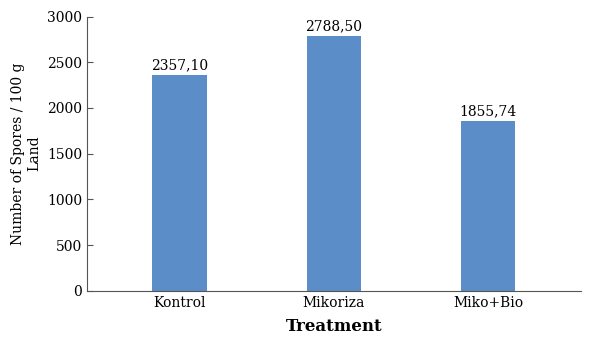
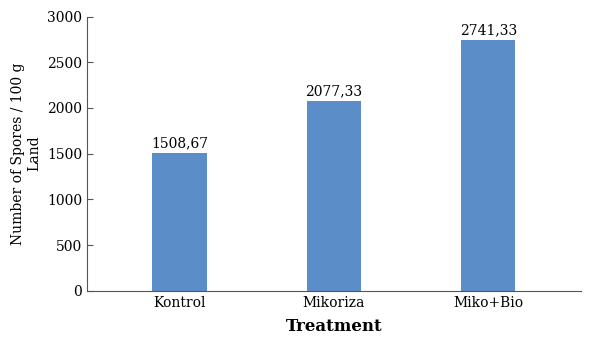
Kontrol: 2357,10 -> 1508,67
Mikoriza: 2788,50 -> 2077,33
Miko+Bio: 1855,74 -> 2741,33
